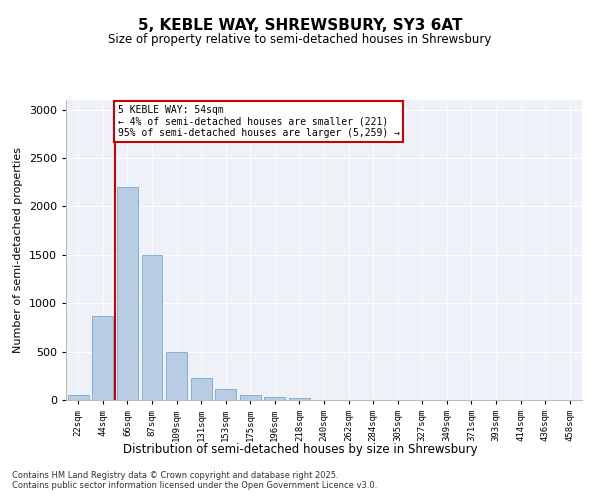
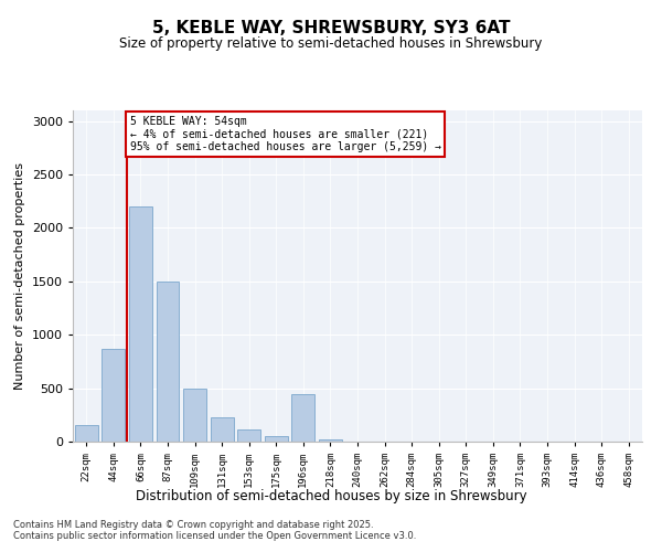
22sqm: 50 -> 160
196sqm: 40 -> 440
